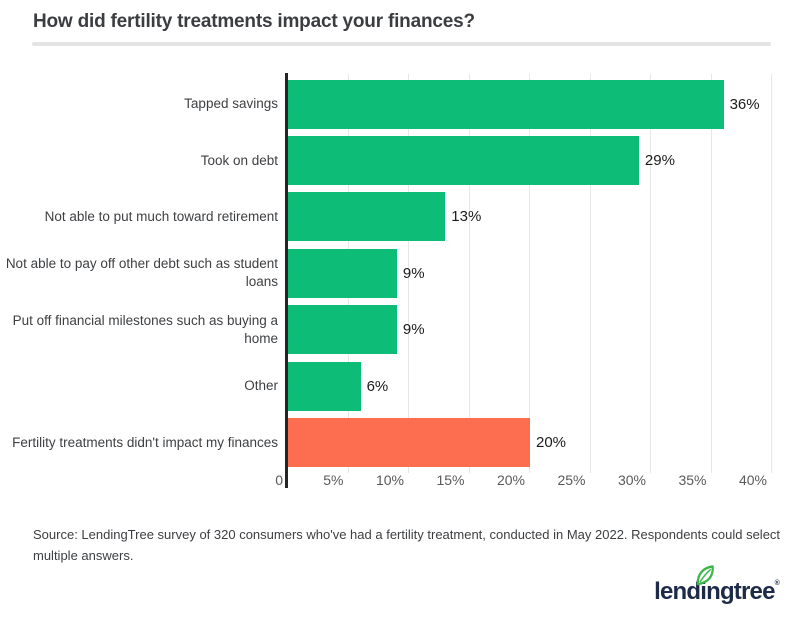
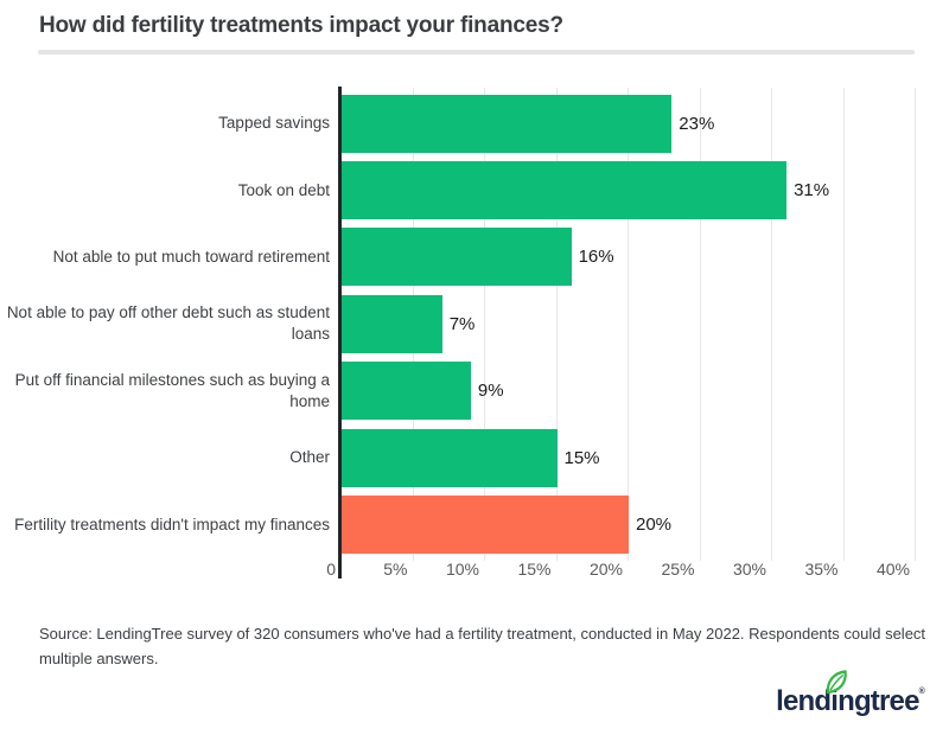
Tapped savings: 36% -> 23%
Took on debt: 29% -> 31%
Not able to put much toward retirement: 13% -> 16%
Not able to pay off other debt such as student loans: 9% -> 7%
Other: 6% -> 15%
